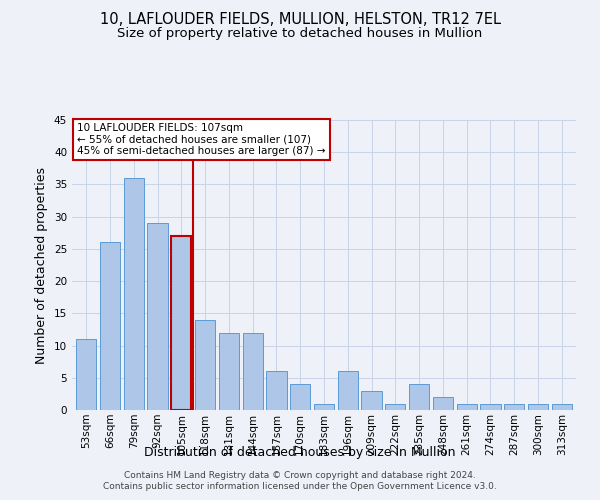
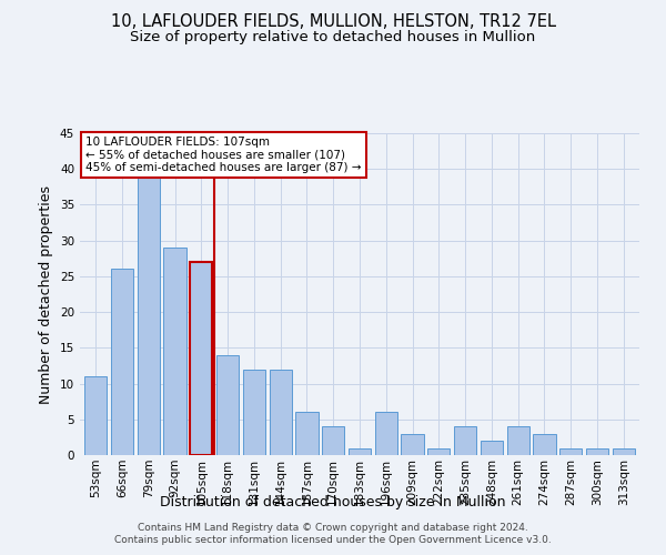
79sqm: 36 -> 39
261sqm: 1 -> 4
274sqm: 1 -> 3
